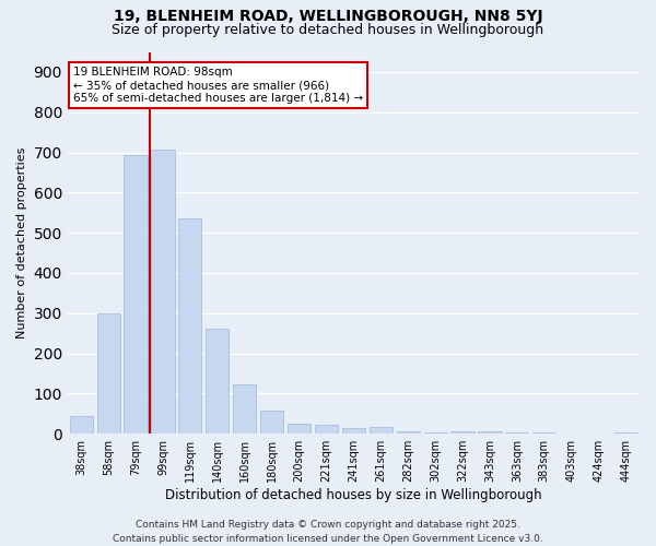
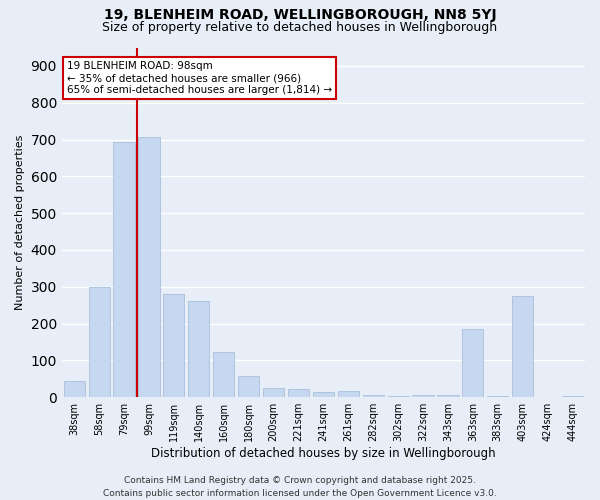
119sqm: 537 -> 280
363sqm: 2 -> 185
403sqm: 1 -> 275
